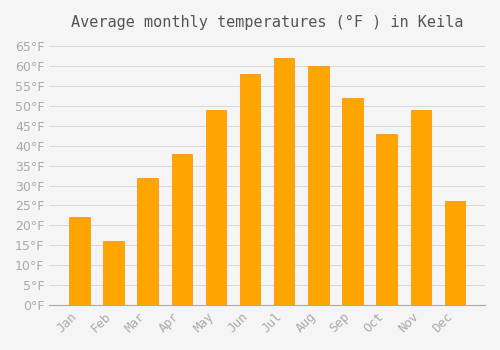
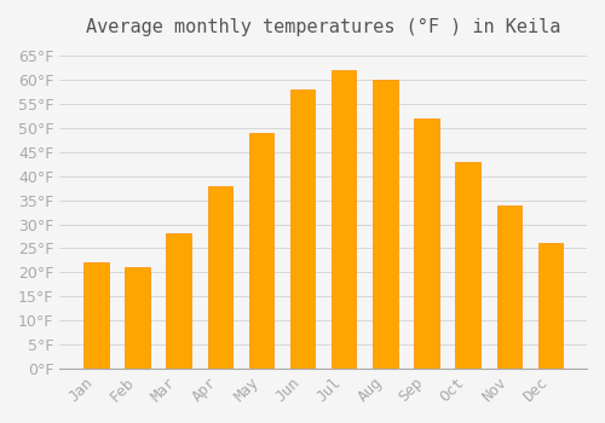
Feb: 16°F -> 21°F
Mar: 32°F -> 28°F
Nov: 49°F -> 34°F
